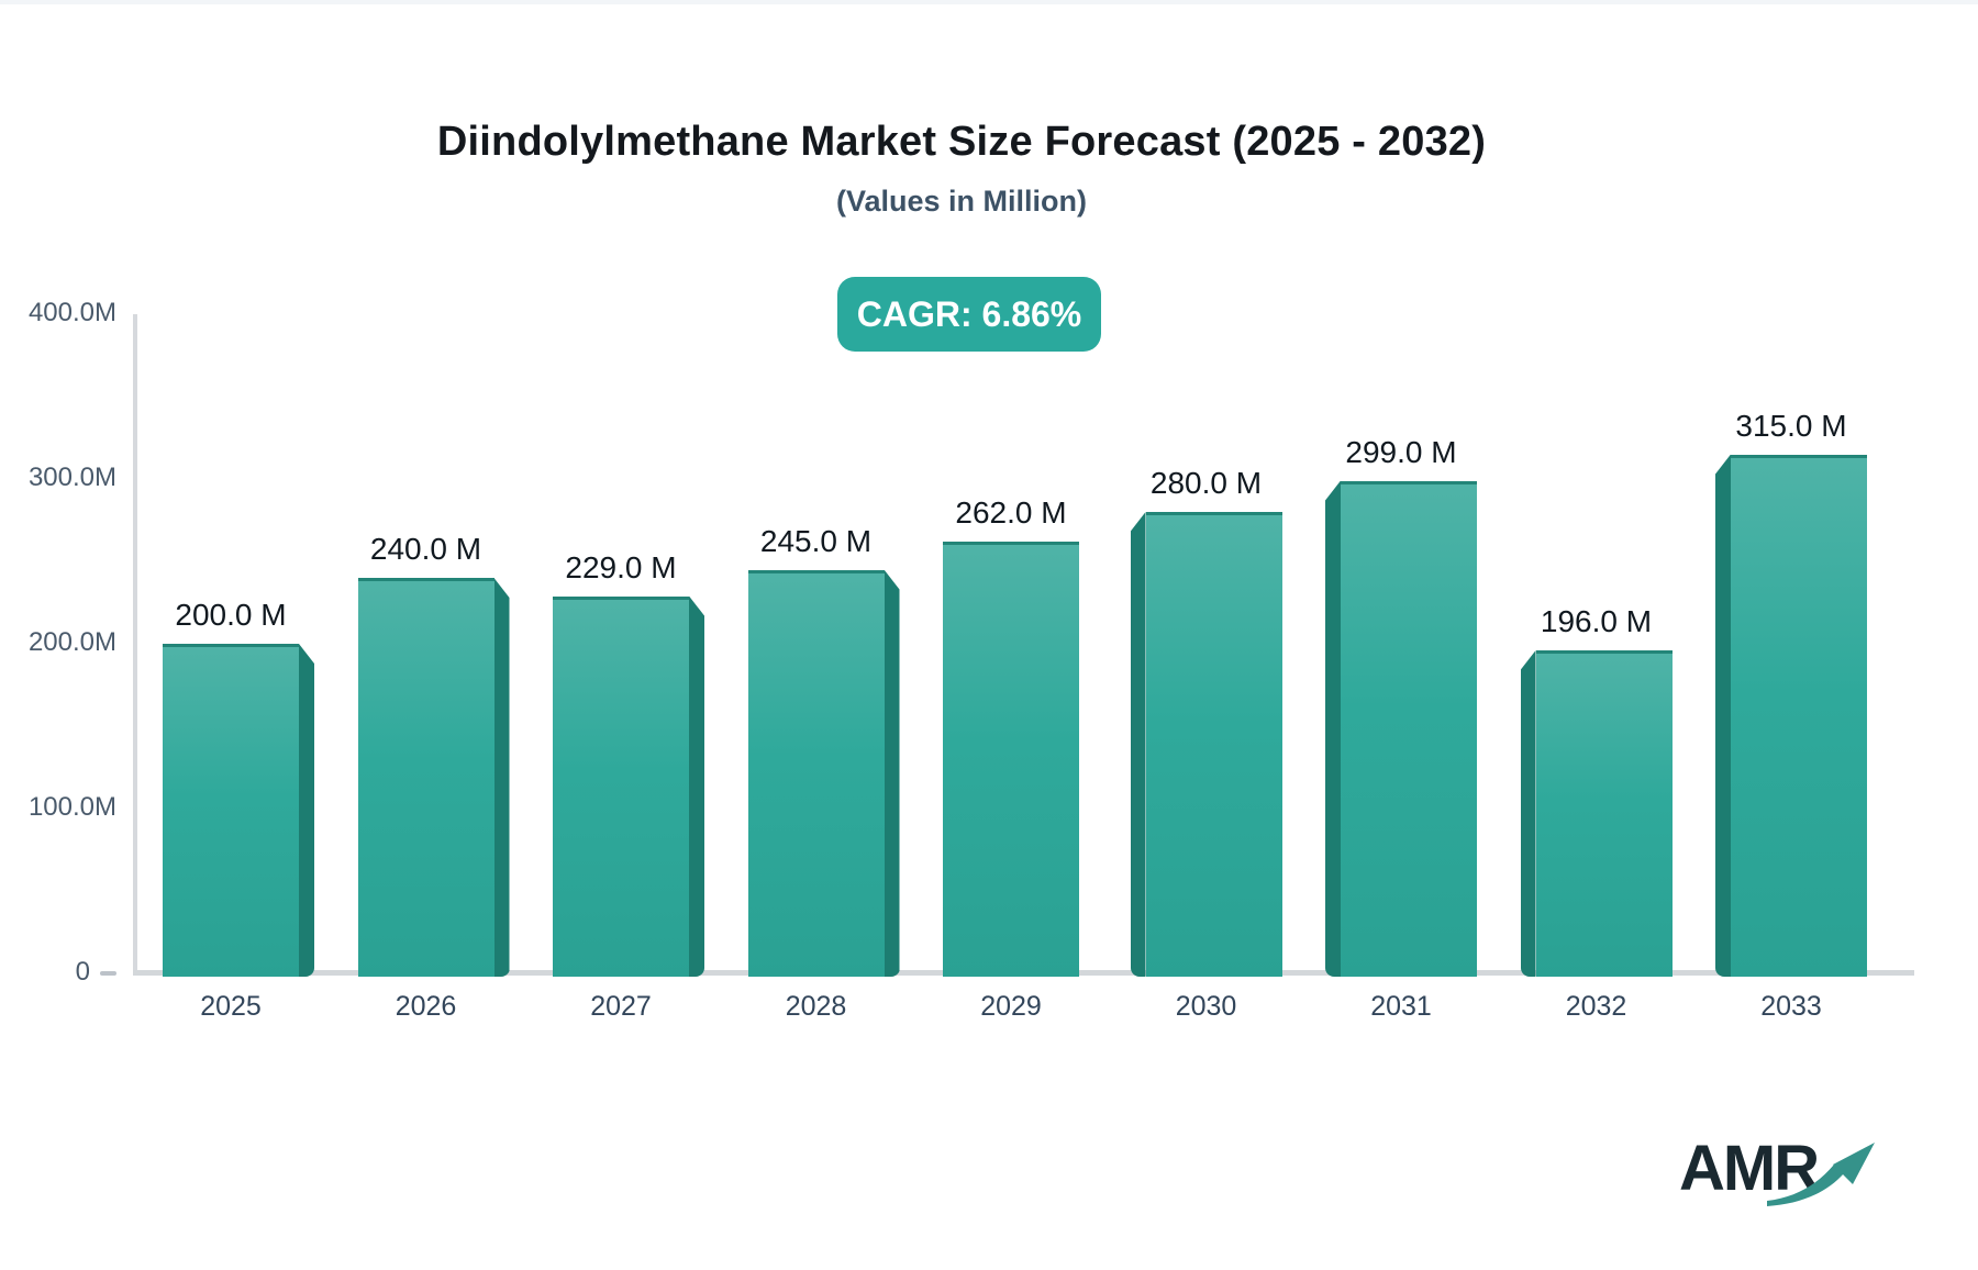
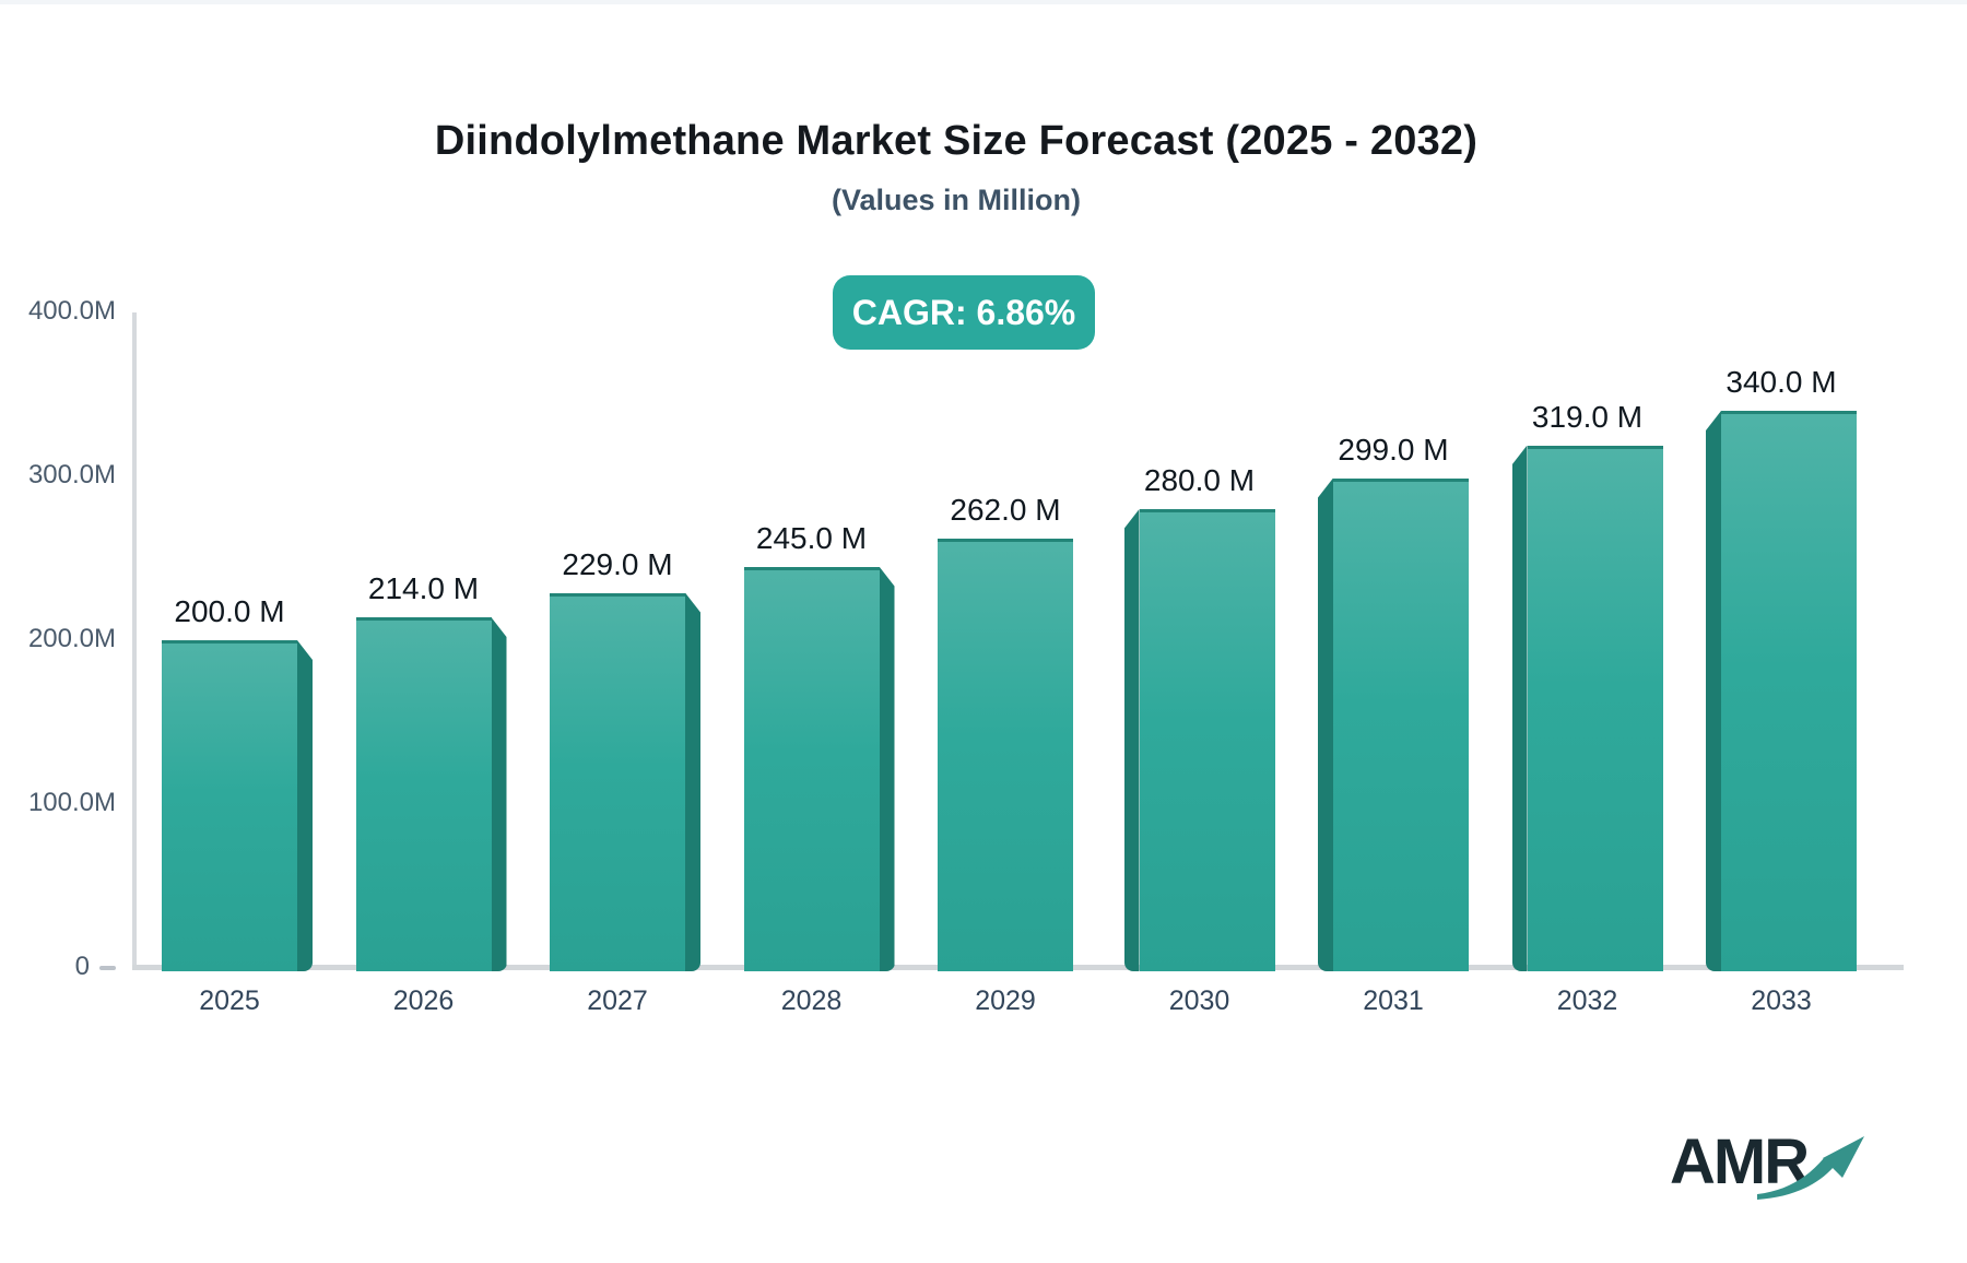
2026: 240.0 -> 214.0
2032: 196.0 -> 319.0
2033: 315.0 -> 340.0
